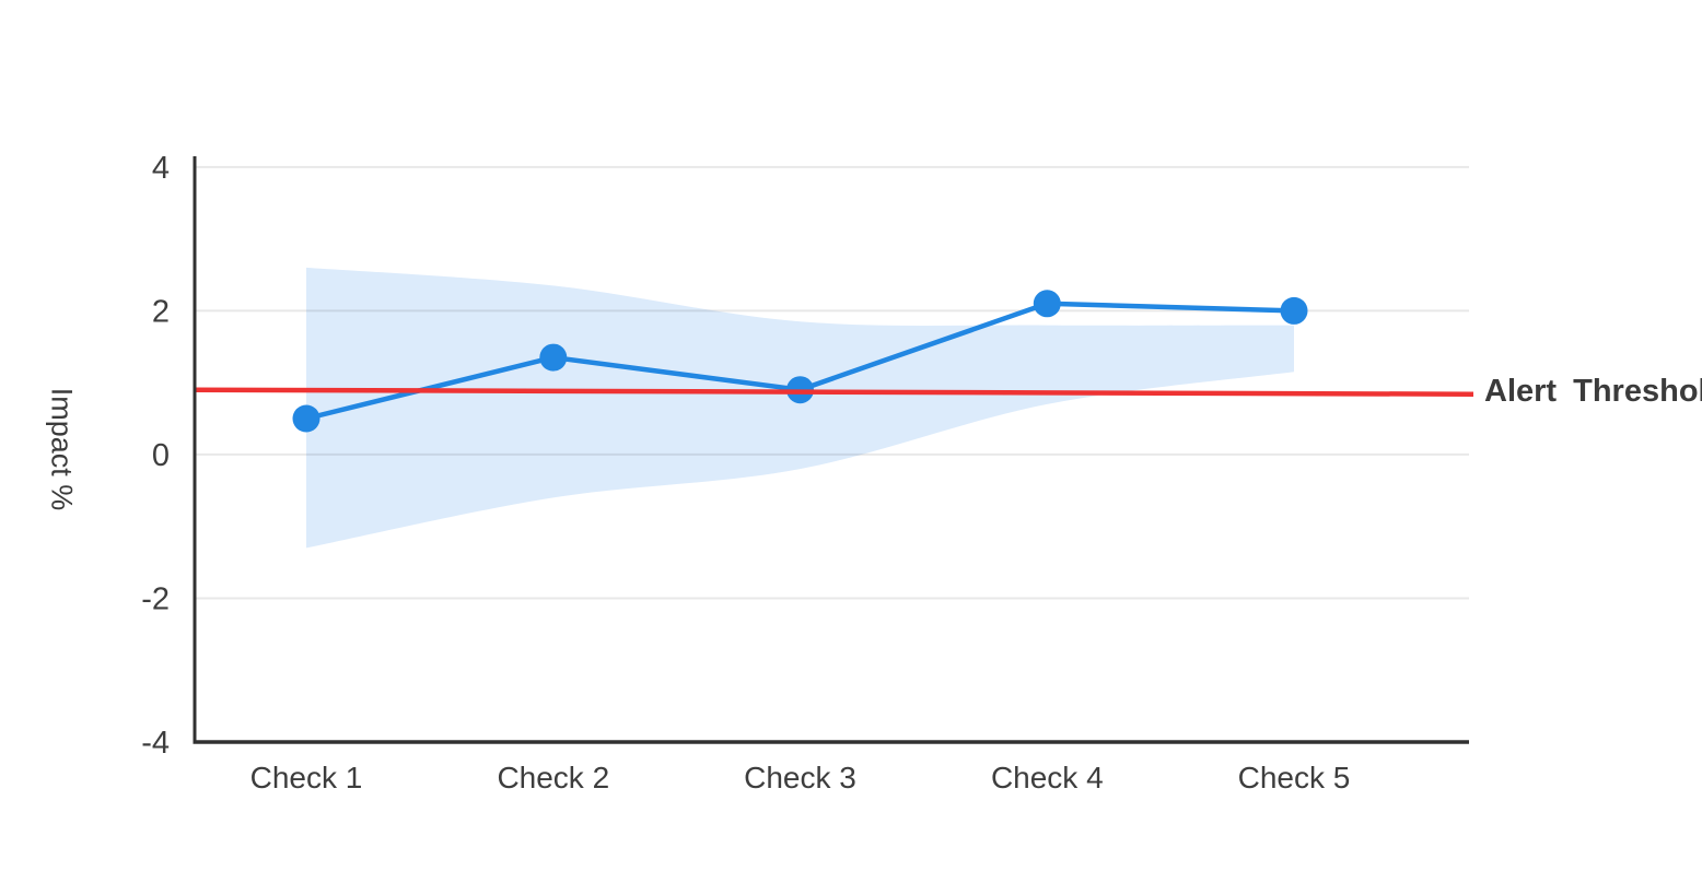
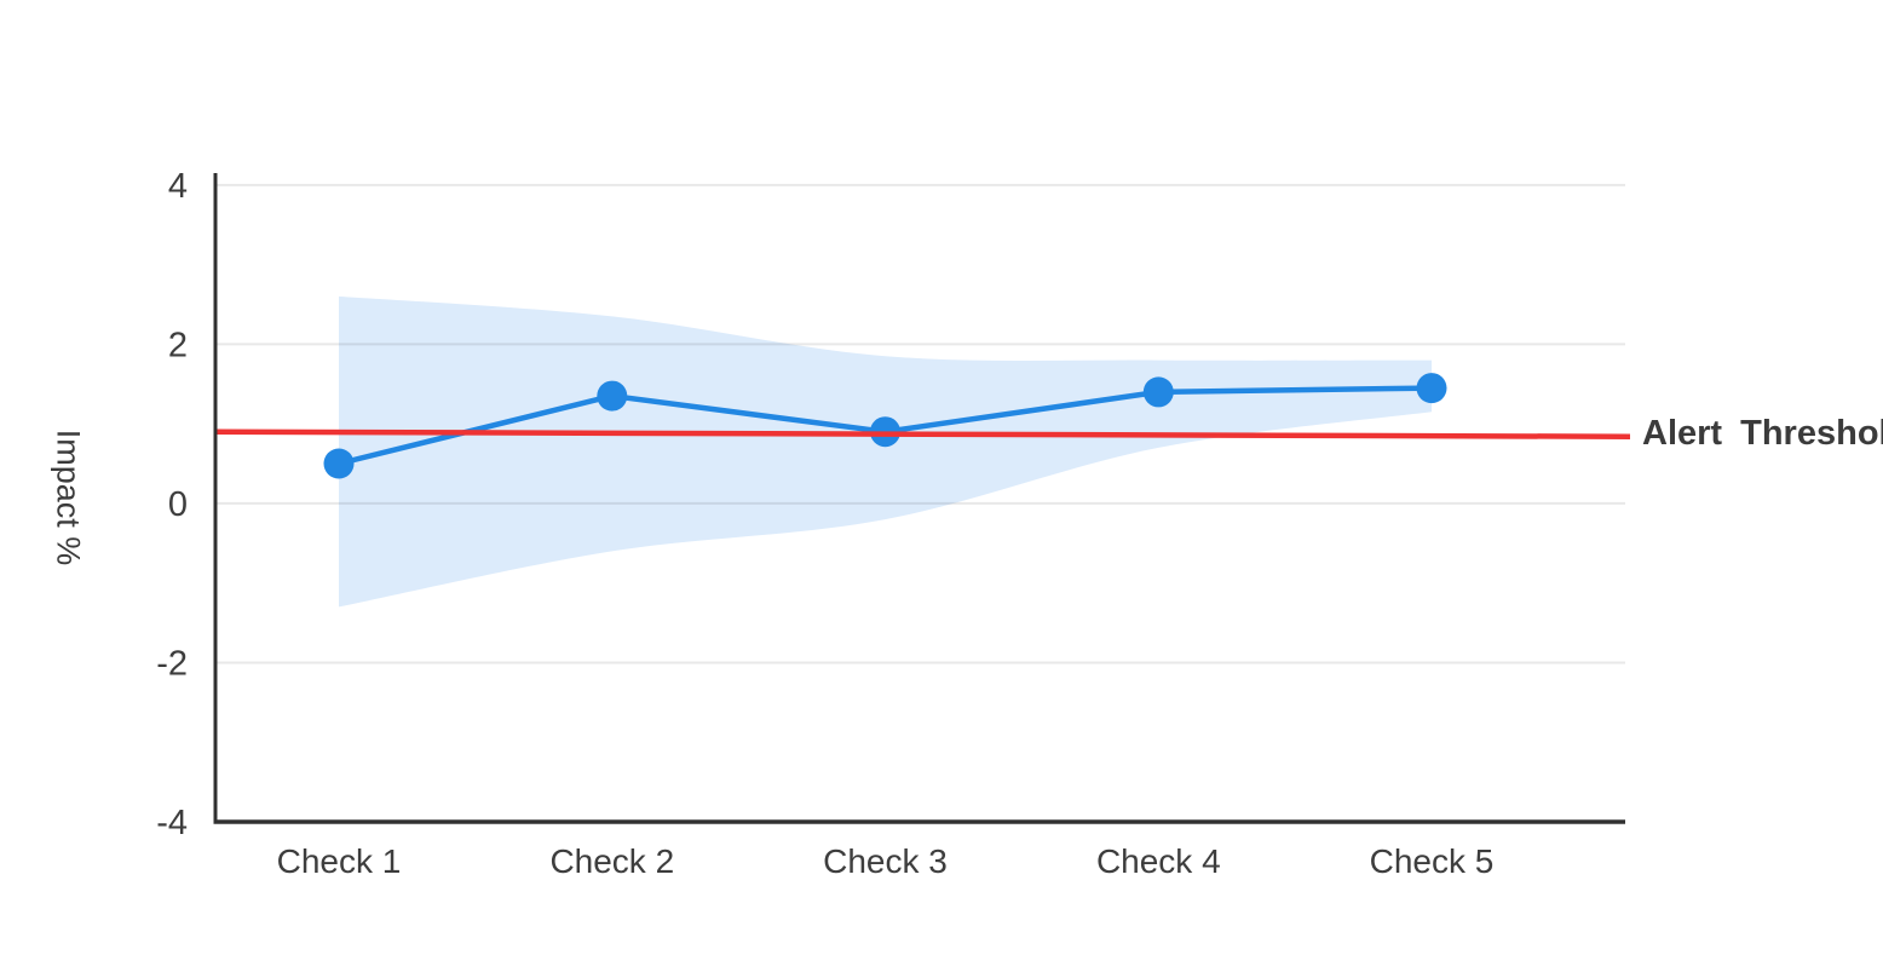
Check 4: 2.1 -> 1.4
Check 5: 2.0 -> 1.4
